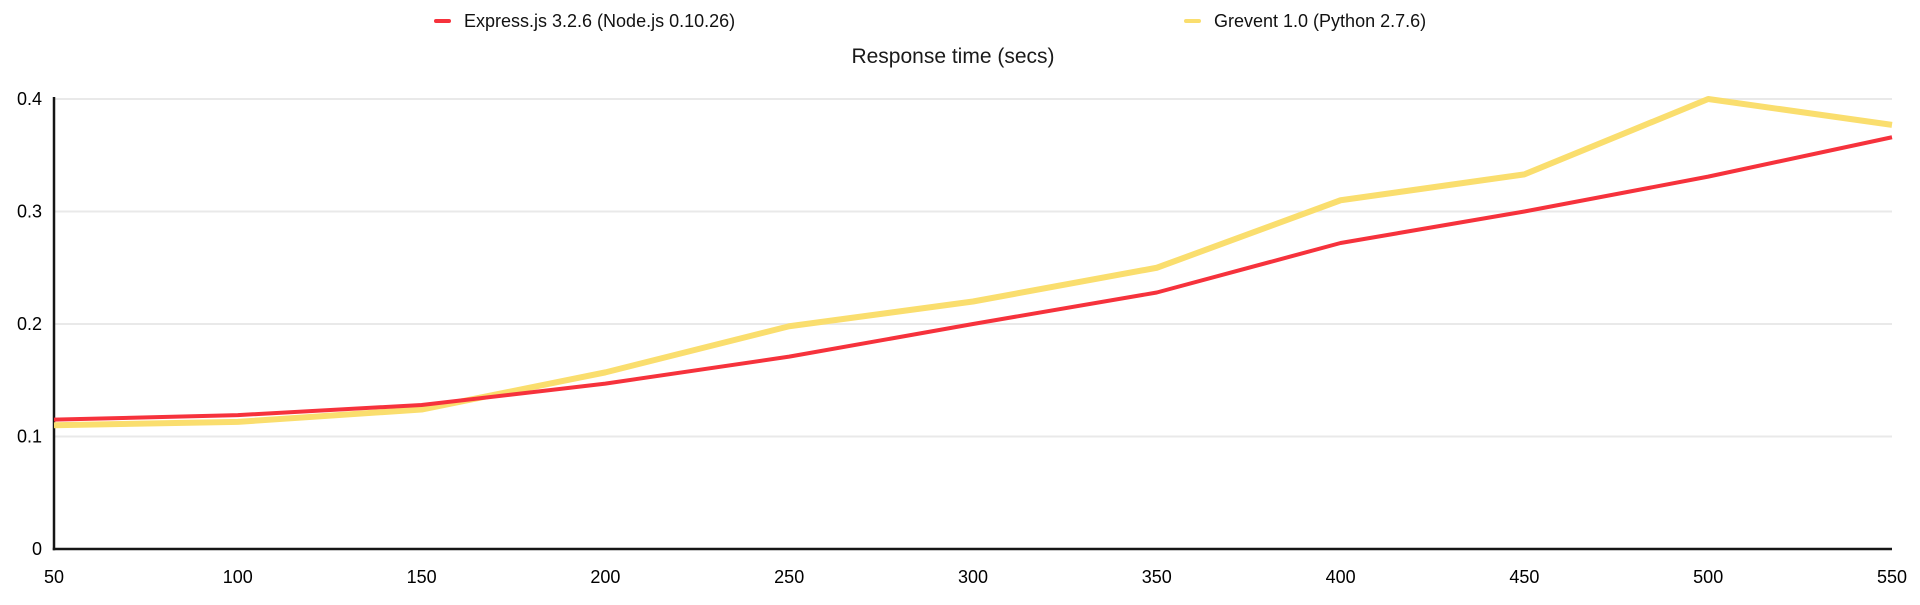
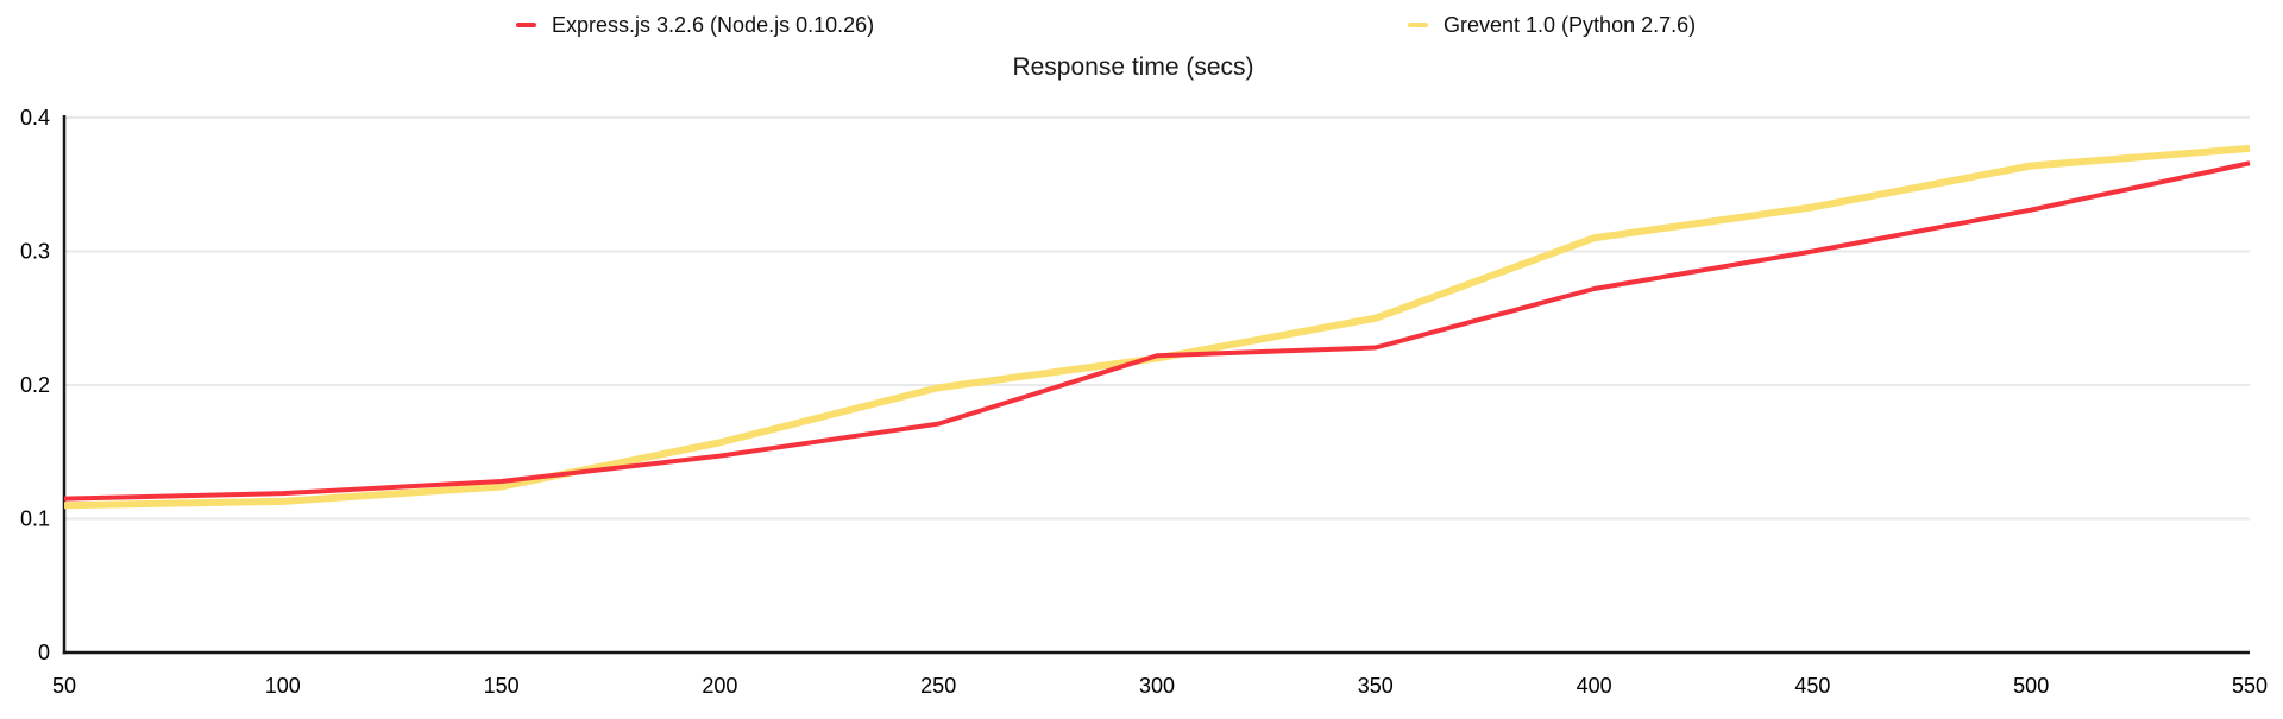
Express.js 3.2.6 (Node.js 0.10.26)/300: 0.200 -> 0.222
Grevent 1.0 (Python 2.7.6)/500: 0.400 -> 0.364
